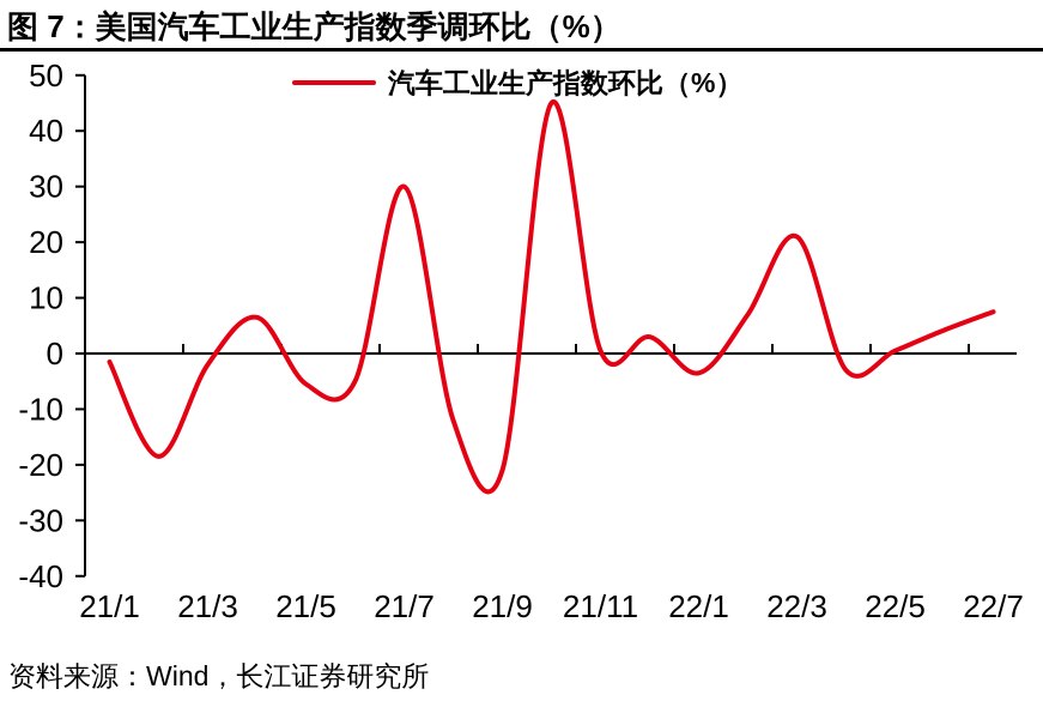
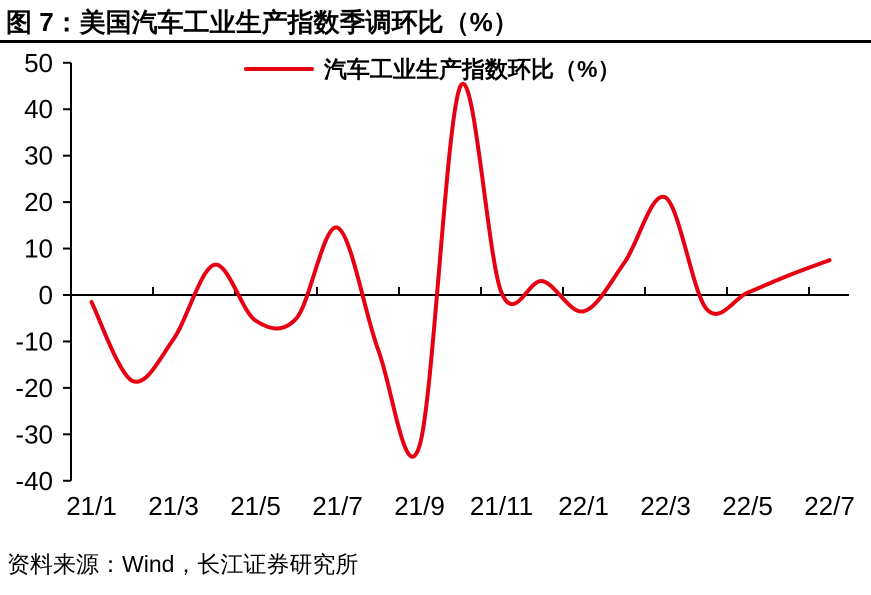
21/3: -2 -> -10
21/7: 30 -> 14
21/9: -21 -> -32
